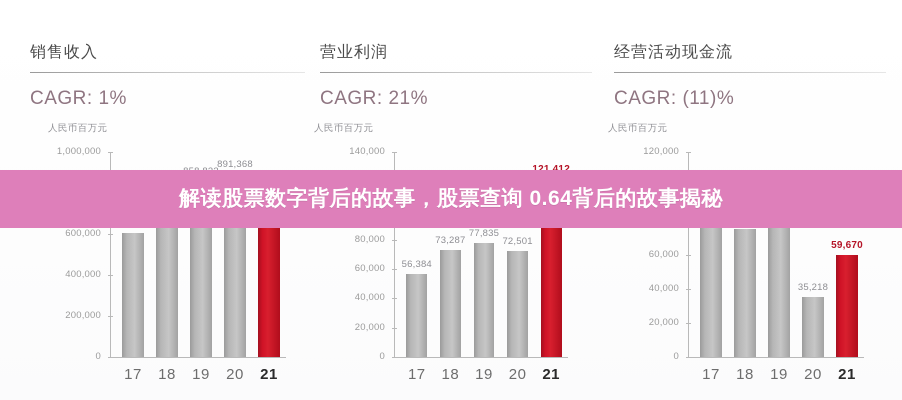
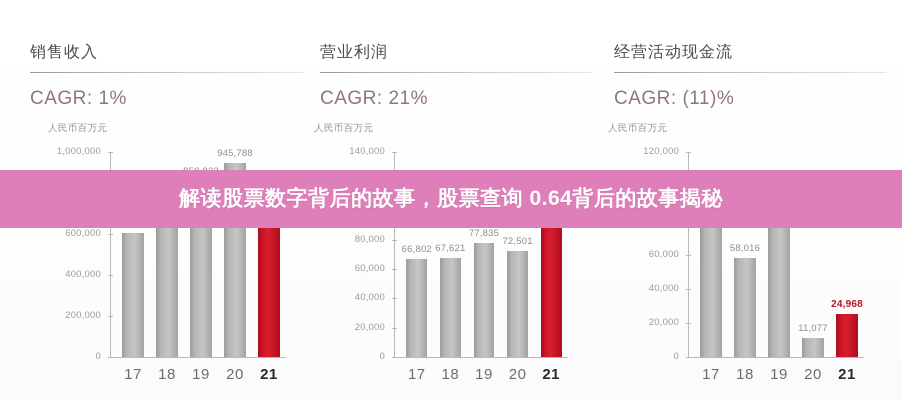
销售收入/20: 891,368 -> 945,788
营业利润/17: 56,384 -> 66,802
营业利润/18: 73,287 -> 67,621
营业利润/21: 121,412 -> 114,333
经营活动现金流/18: 74,659 -> 58,016
经营活动现金流/20: 35,218 -> 11,077
经营活动现金流/21: 59,670 -> 24,968
